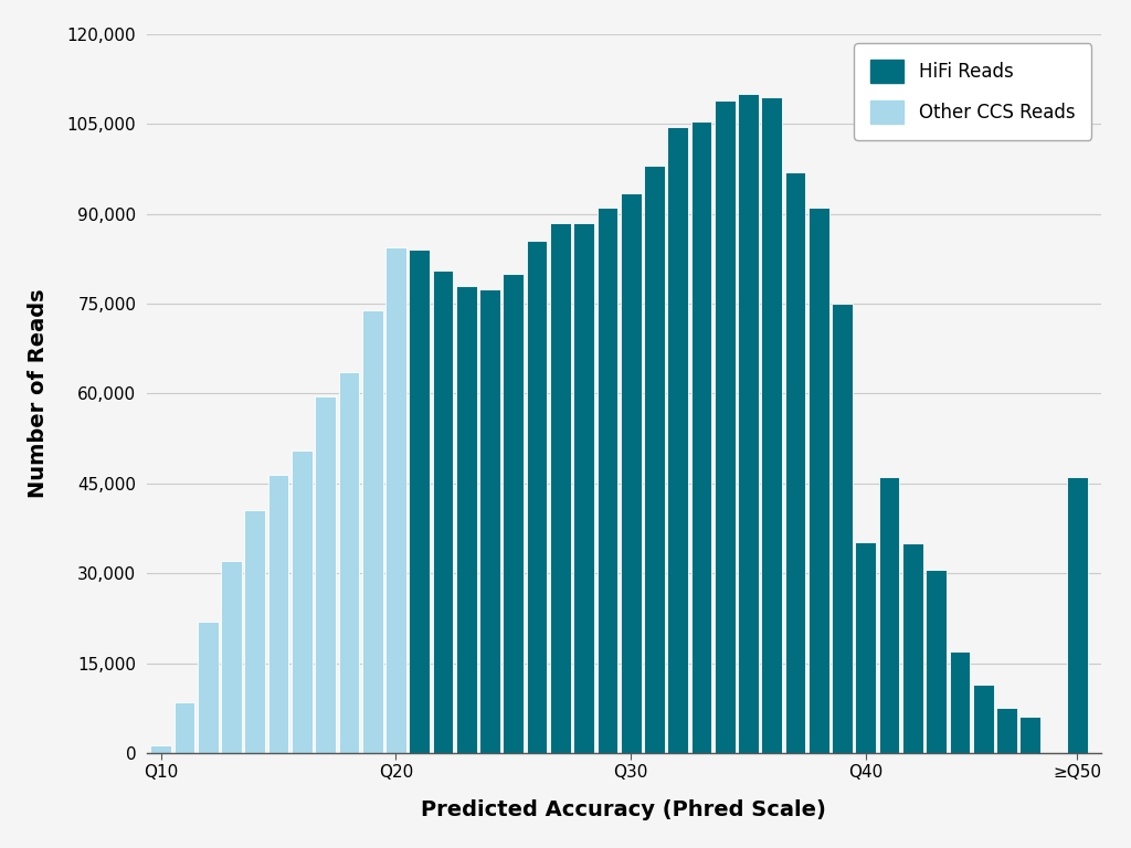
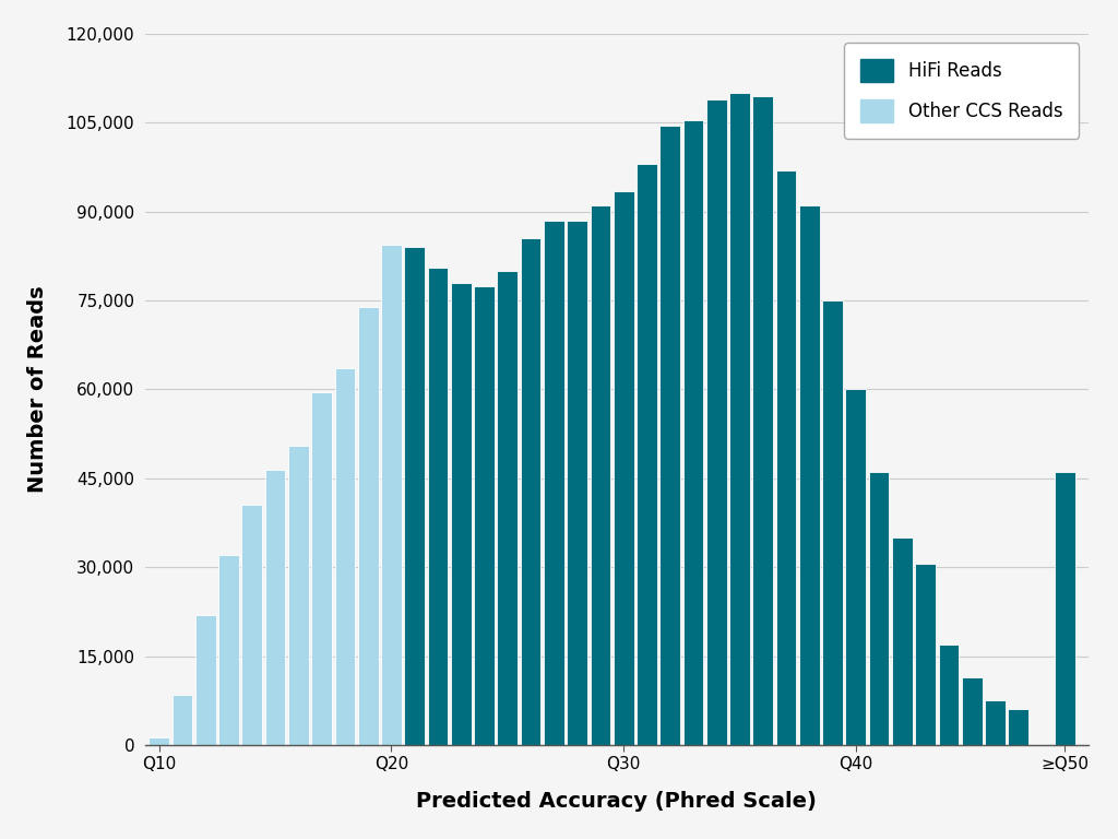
Q40: 35,200 -> 60,000
